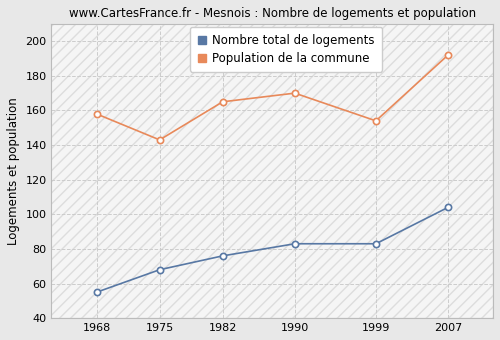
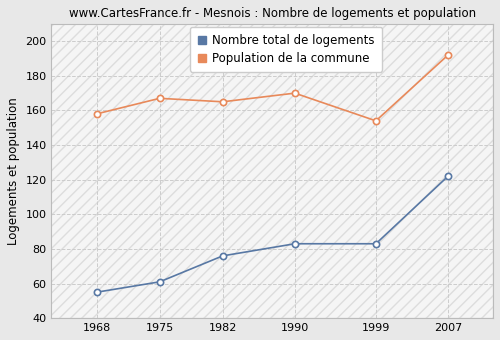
Nombre total de logements/1975: 68 -> 61
Population de la commune/1975: 143 -> 167
Nombre total de logements/2007: 104 -> 122
